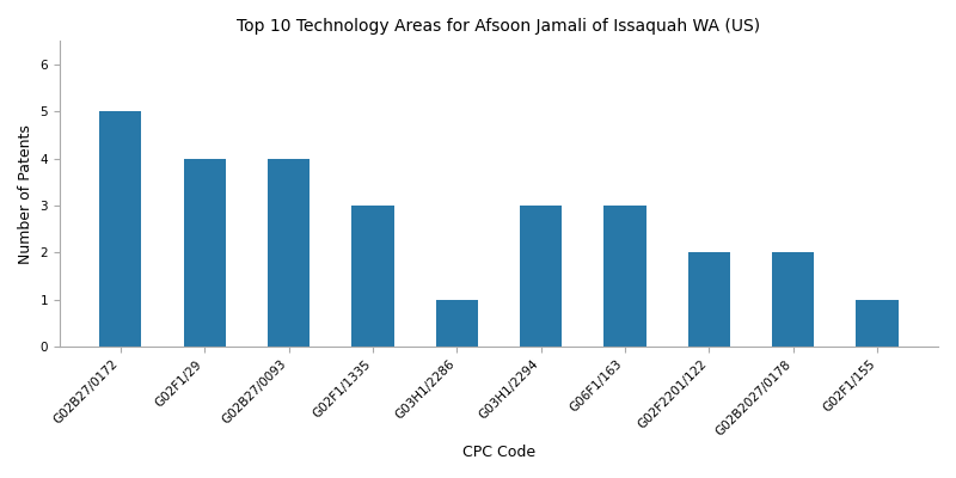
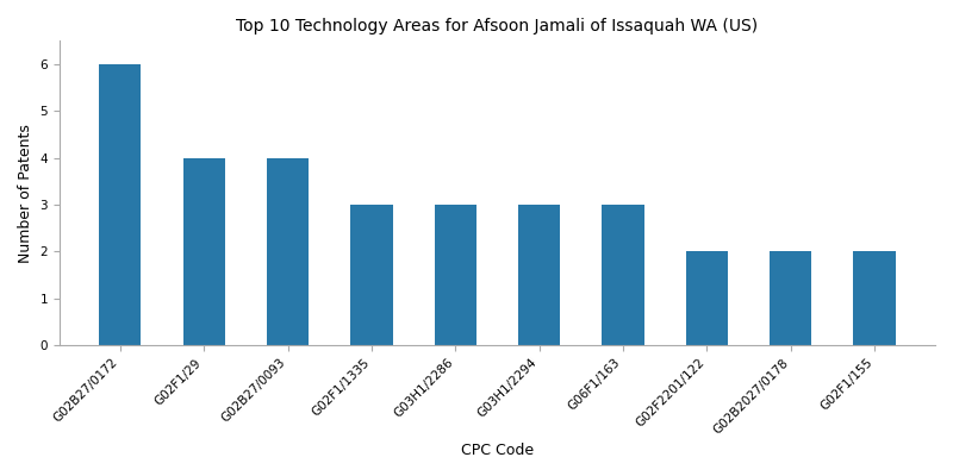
G02B27/0172: 5 -> 6
G03H1/2286: 1 -> 3
G02F1/155: 1 -> 2
